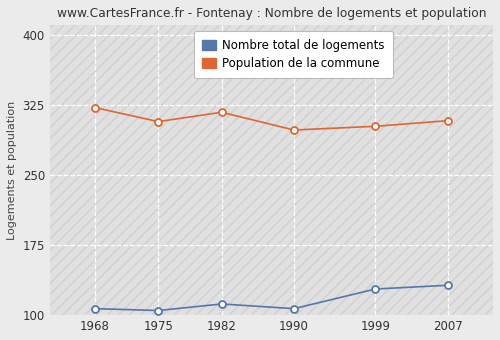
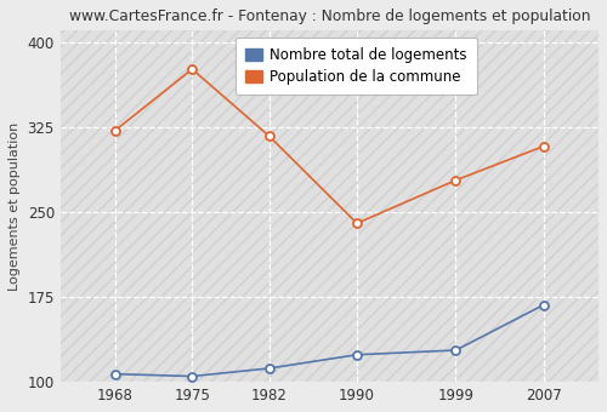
Population de la commune/1975: 307 -> 376
Nombre total de logements/1990: 107 -> 124
Population de la commune/1990: 298 -> 240
Population de la commune/1999: 302 -> 278
Nombre total de logements/2007: 132 -> 168
